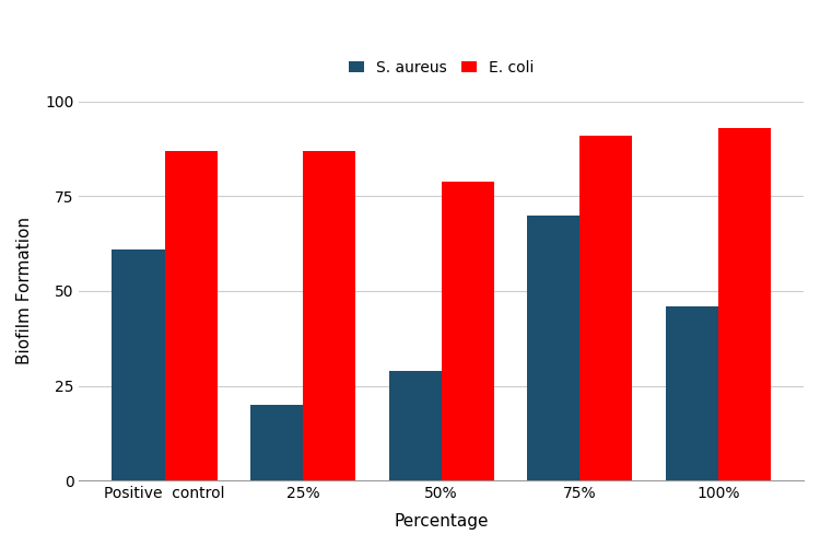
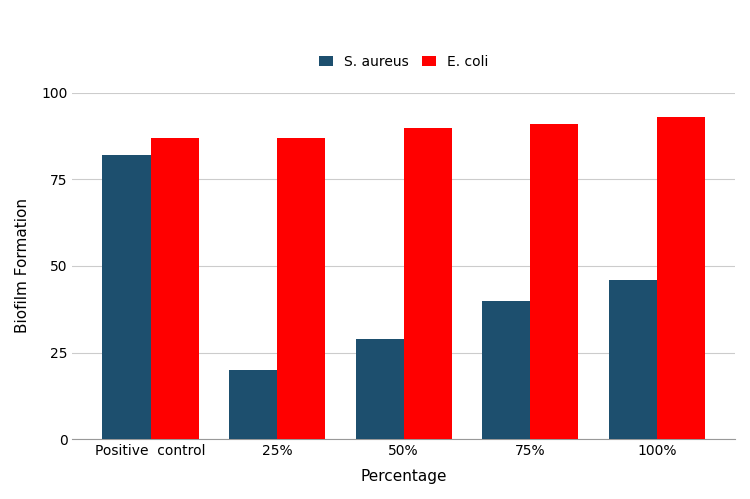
S. aureus/Positive control: 61 -> 82
E. coli/50%: 79 -> 90
S. aureus/75%: 70 -> 40
